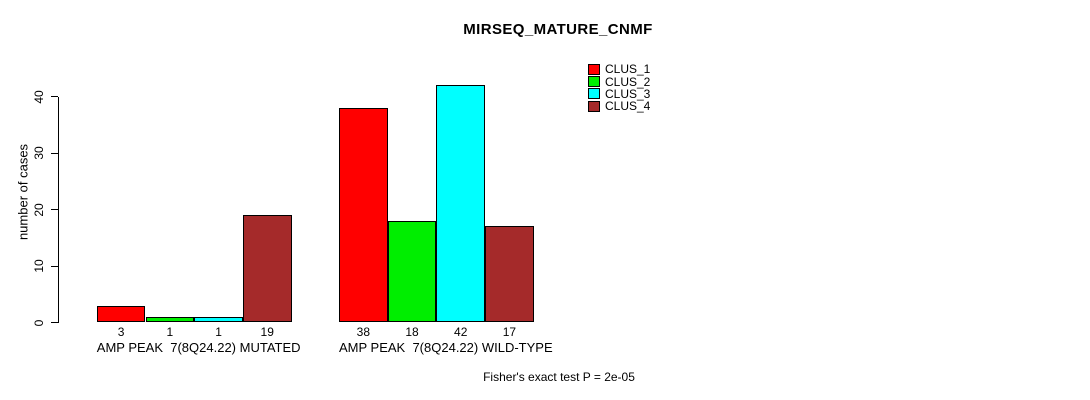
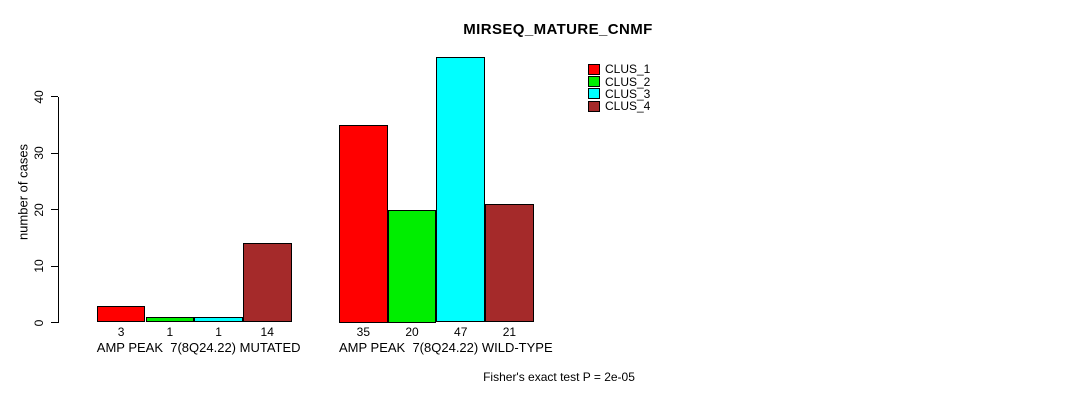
CLUS_4/AMP PEAK 7(8Q24.22) MUTATED: 19 -> 14
CLUS_1/AMP PEAK 7(8Q24.22) WILD-TYPE: 38 -> 35
CLUS_2/AMP PEAK 7(8Q24.22) WILD-TYPE: 18 -> 20
CLUS_3/AMP PEAK 7(8Q24.22) WILD-TYPE: 42 -> 47
CLUS_4/AMP PEAK 7(8Q24.22) WILD-TYPE: 17 -> 21
